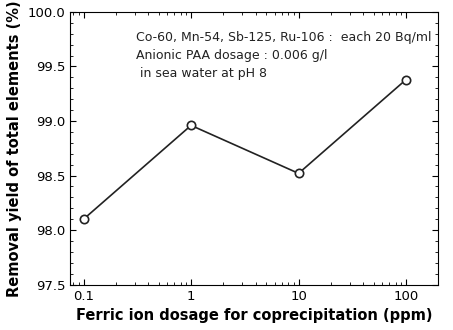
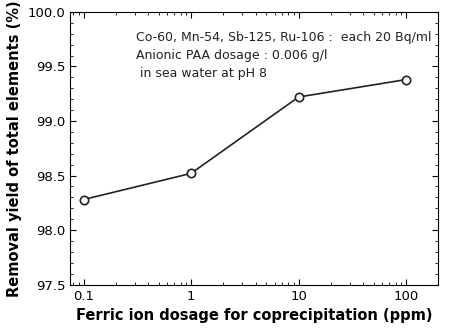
0.1: 98.10 -> 98.28
1: 98.96 -> 98.52
10: 98.52 -> 99.22
